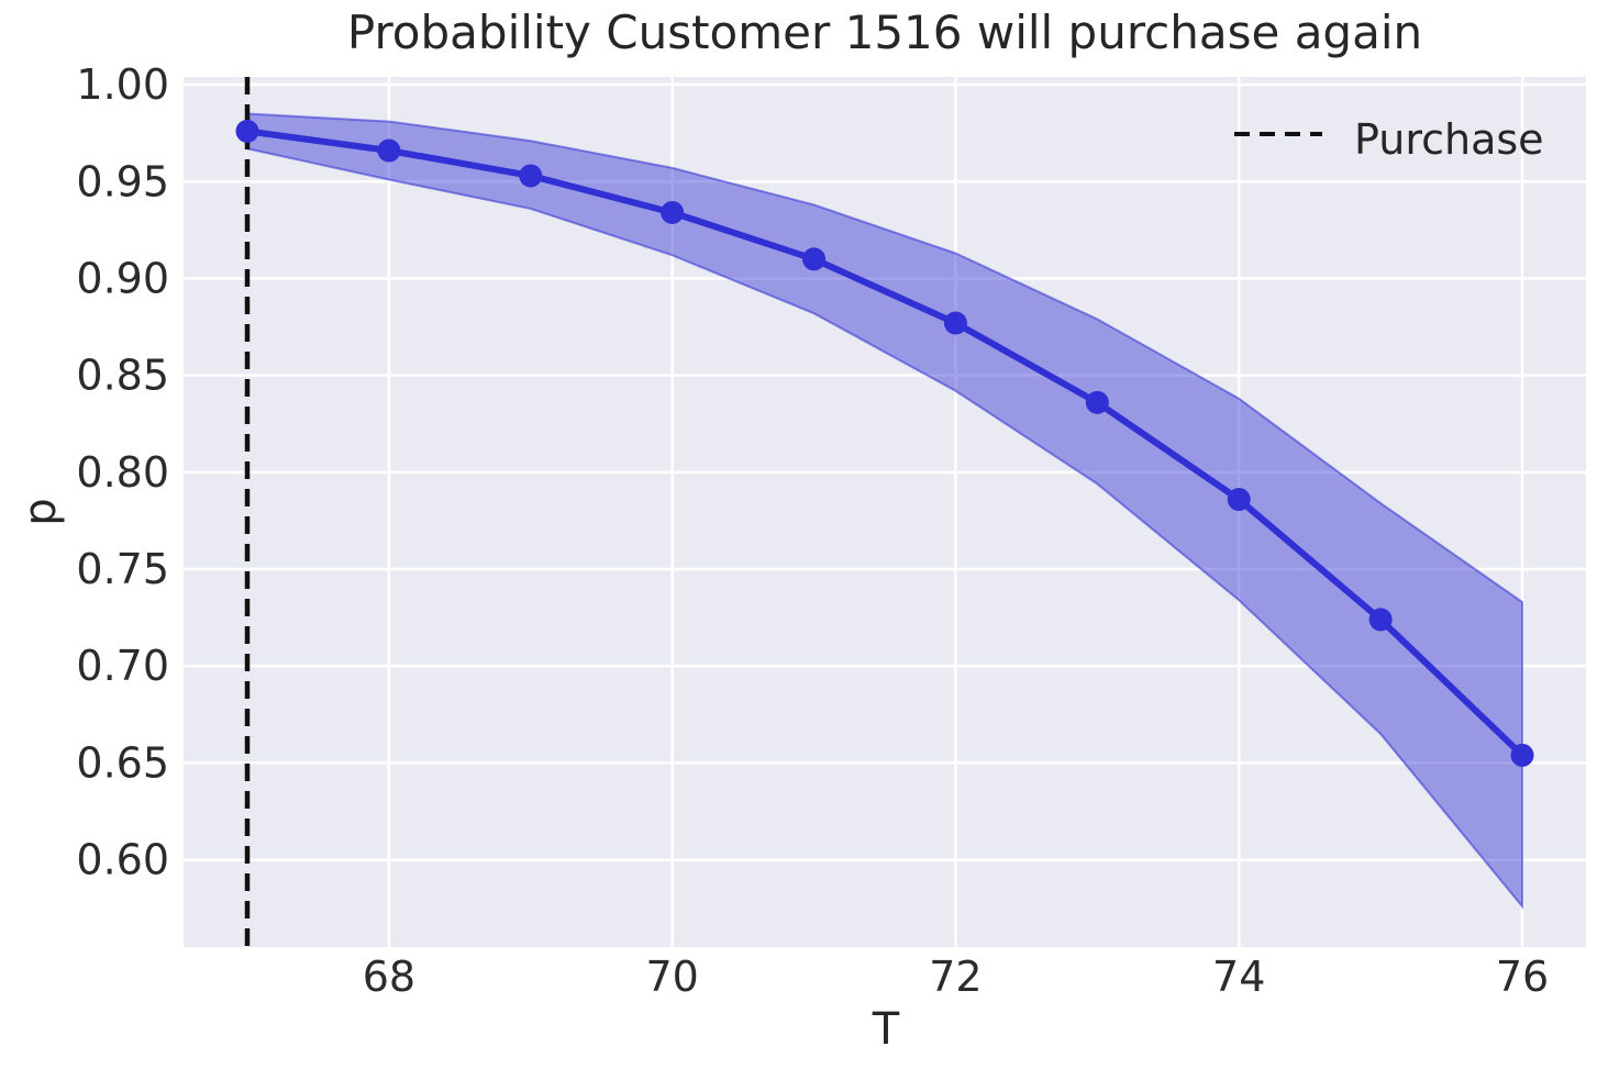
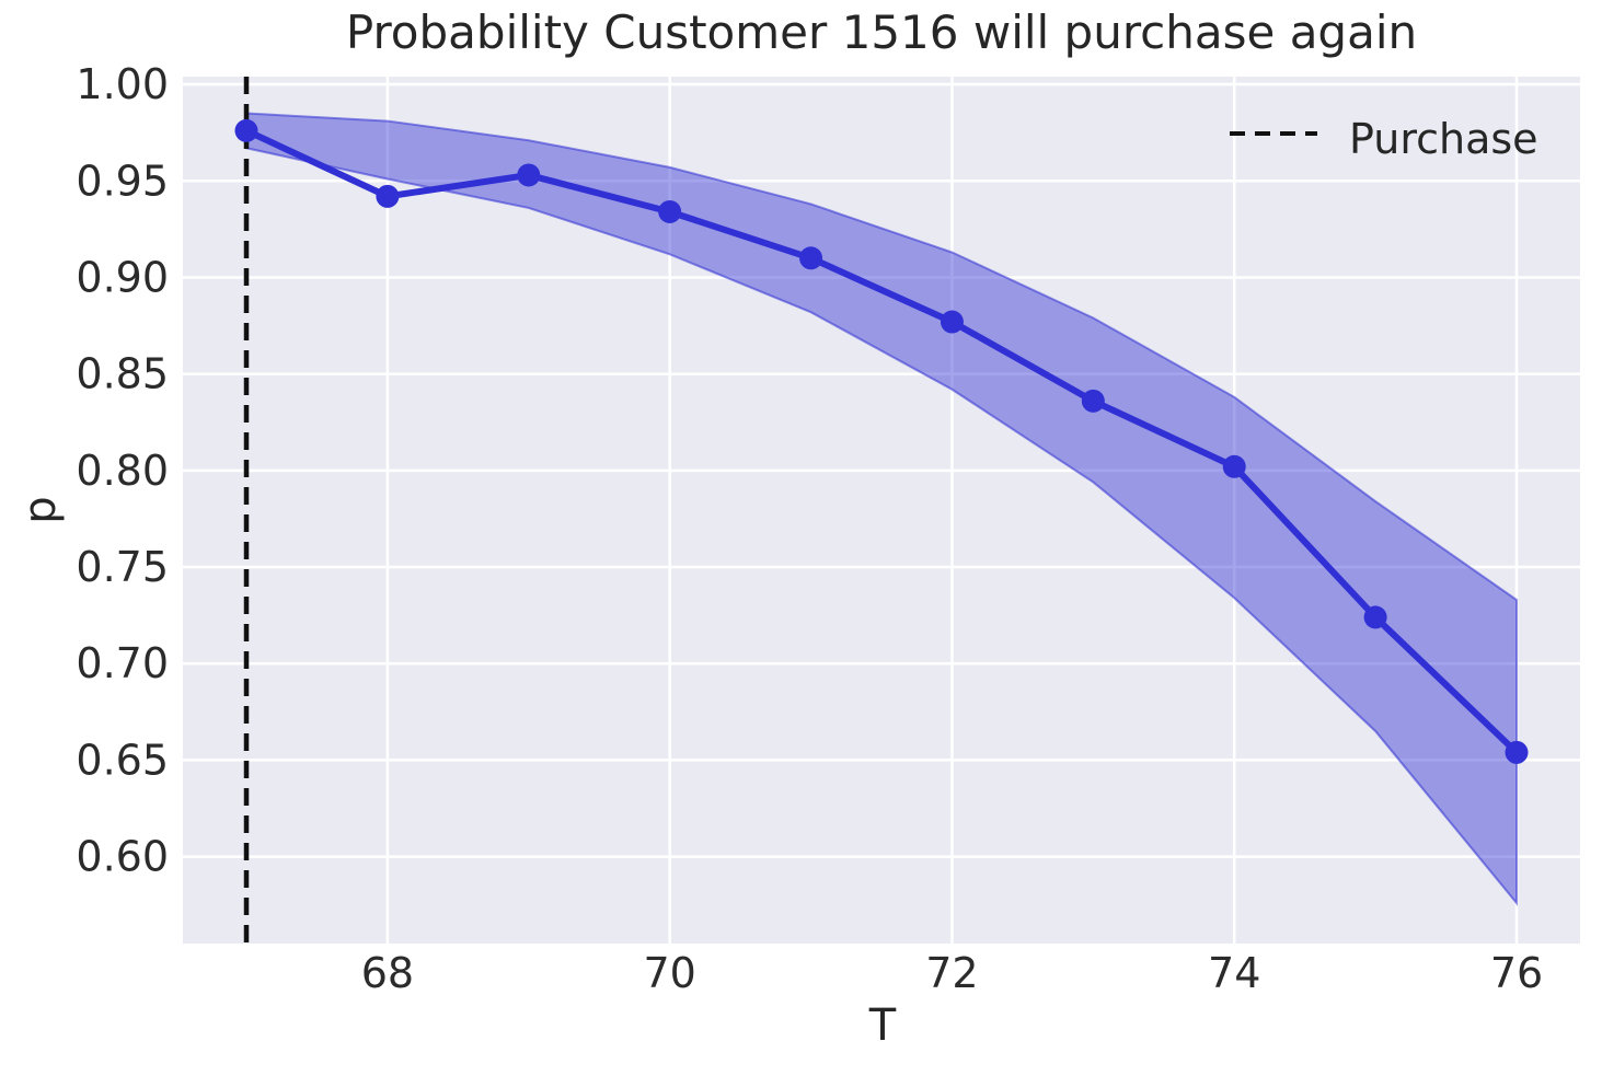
68: 0.966 -> 0.942
74: 0.786 -> 0.802
